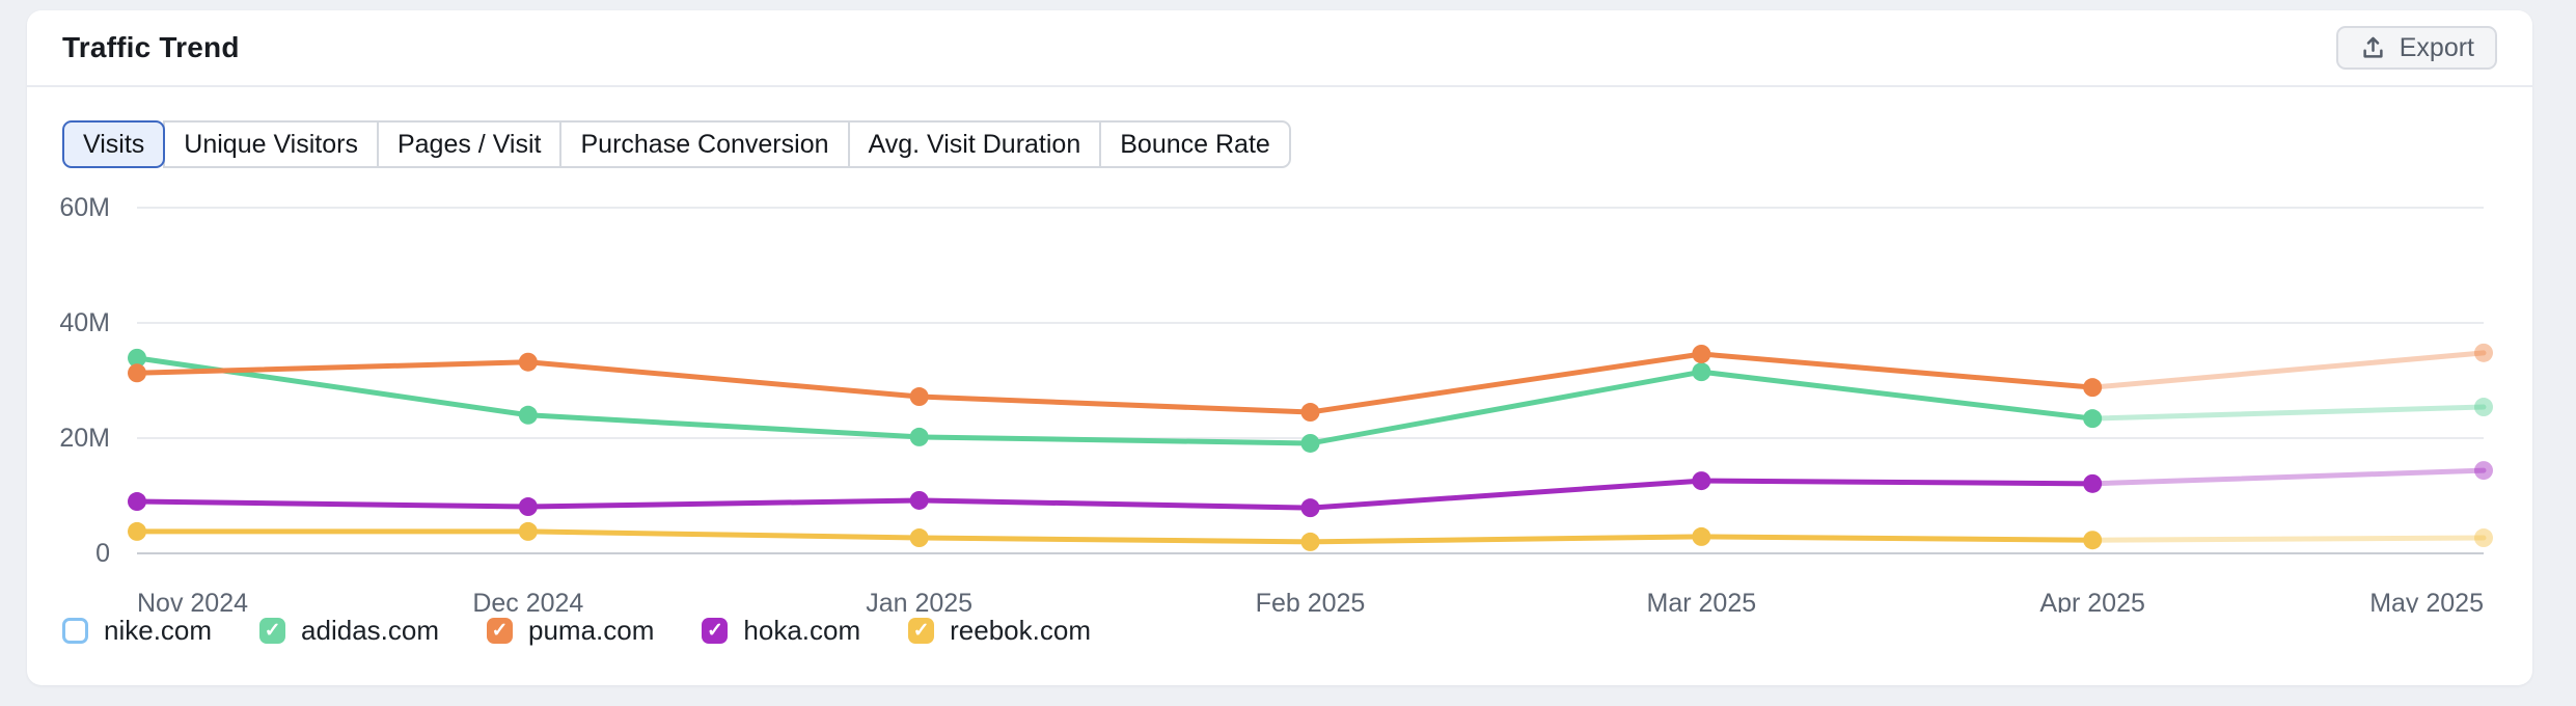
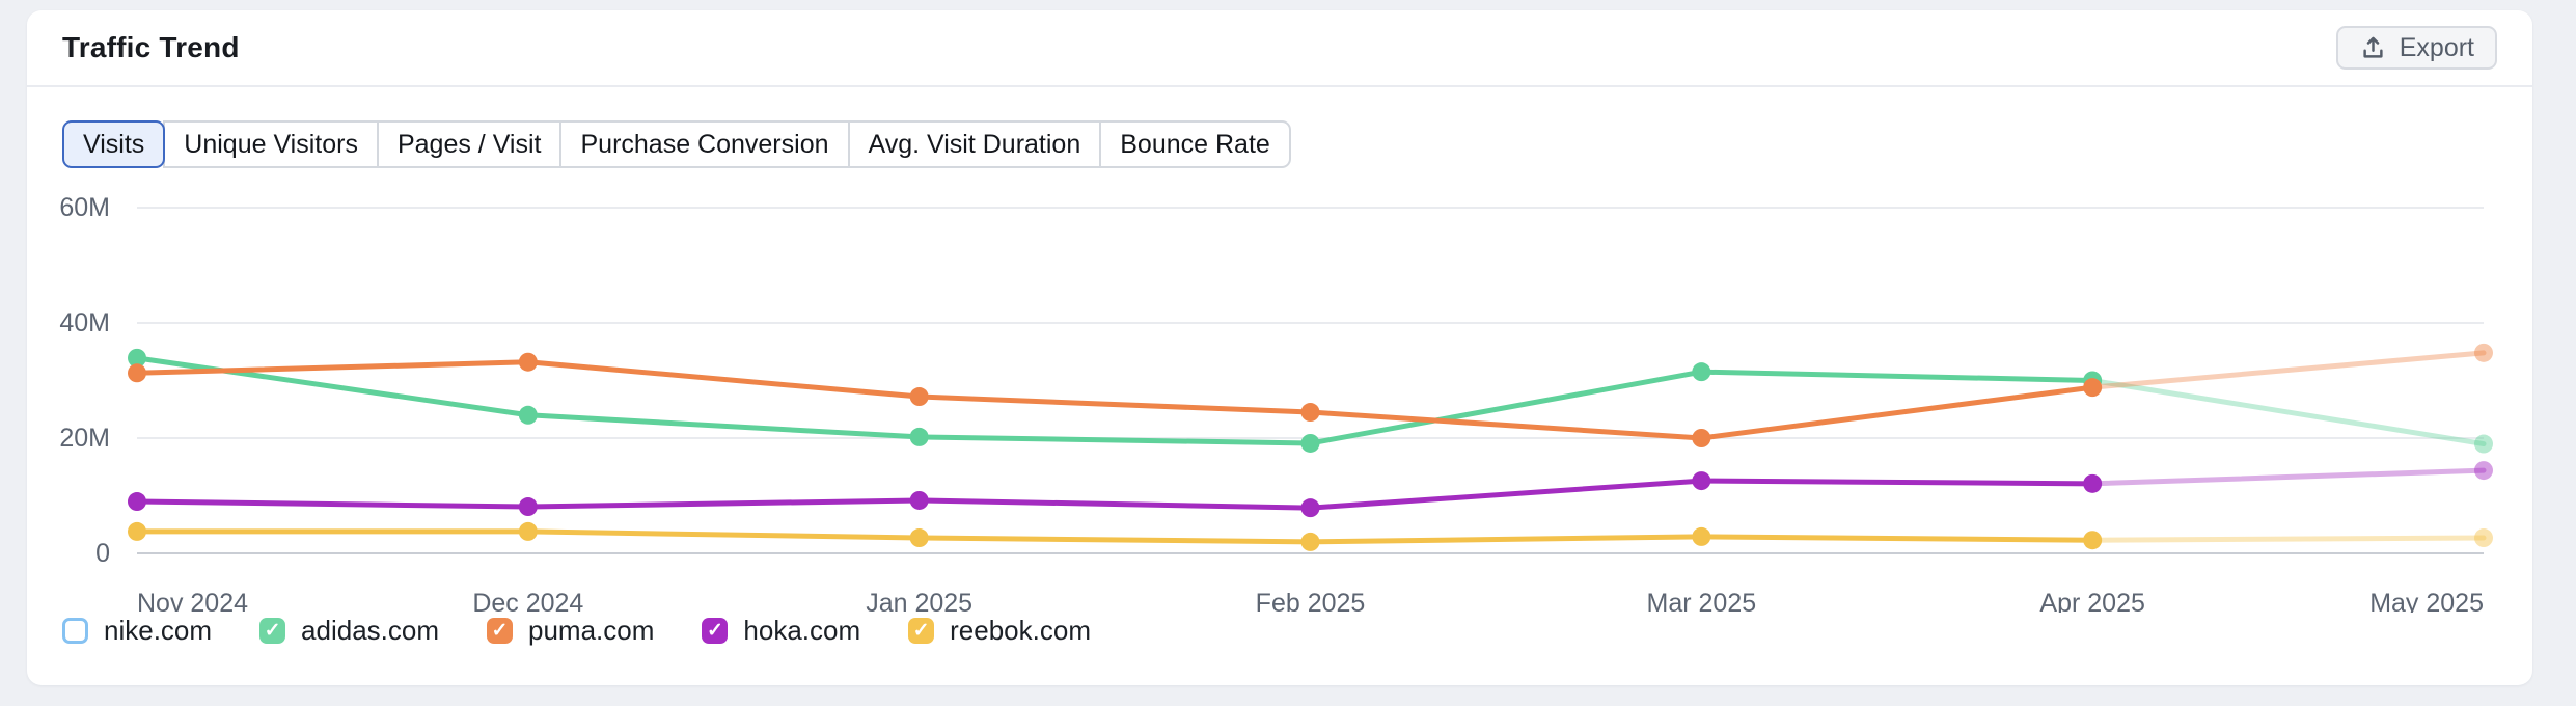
puma.com/Mar 2025: 35M -> 20M
adidas.com/Apr 2025: 23M -> 30M
adidas.com/May 2025: 25M -> 19M
